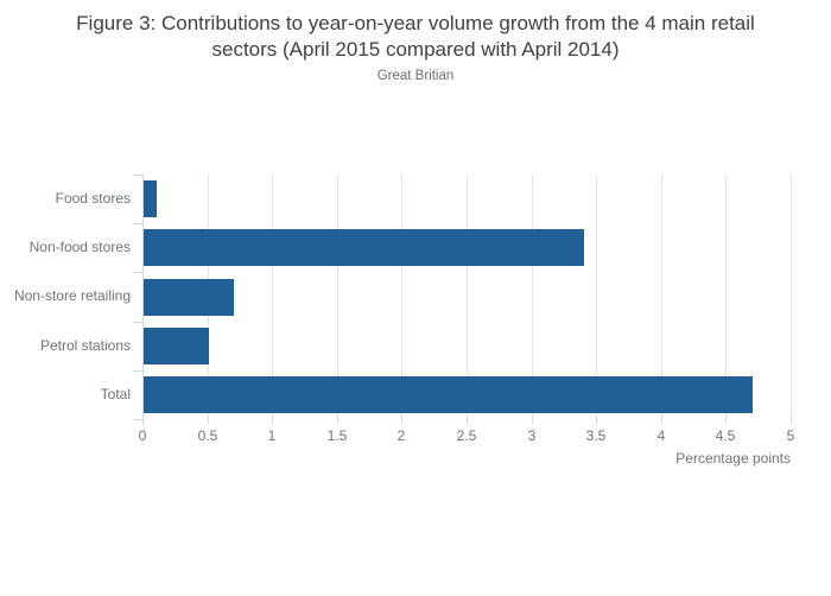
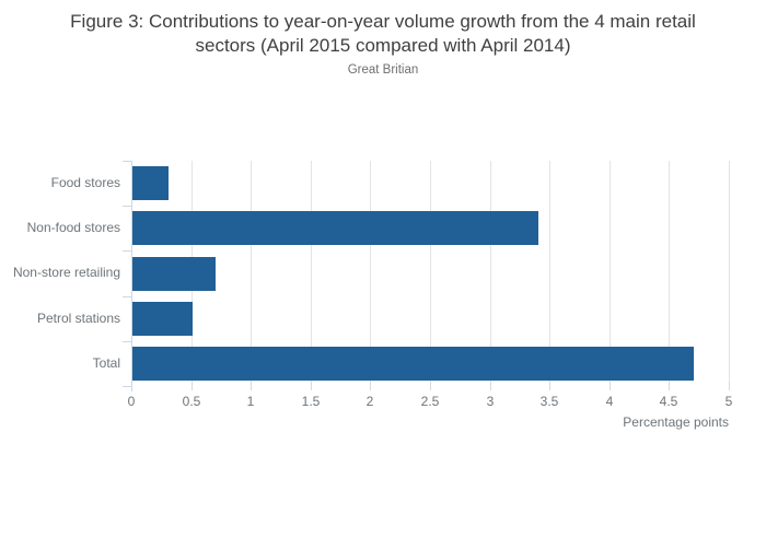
Food stores: 0.1 -> 0.3
